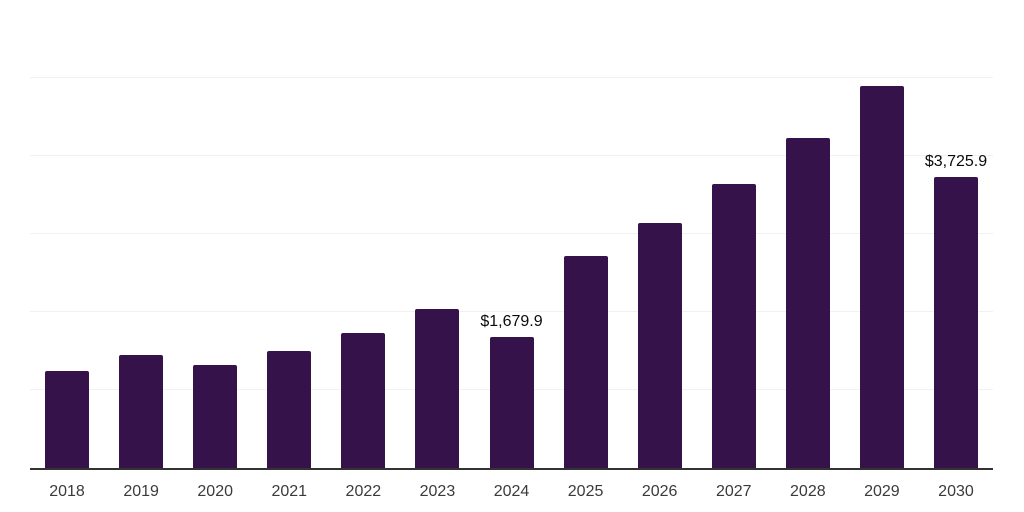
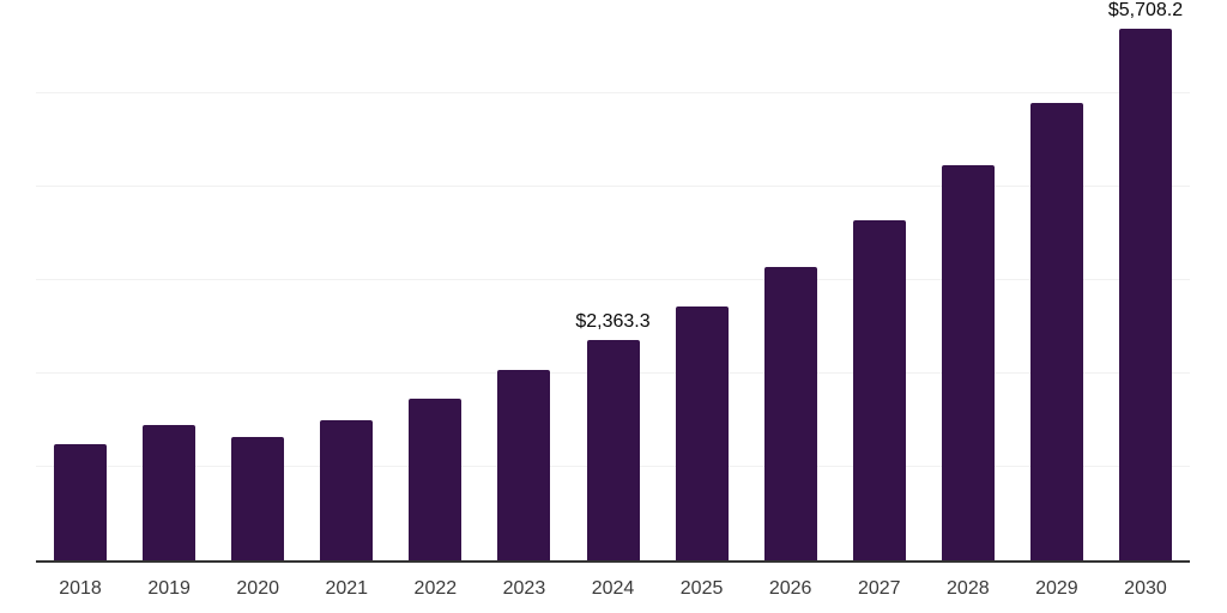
2024: $1,679.9 -> $2,363.3
2030: $3,725.9 -> $5,708.2
